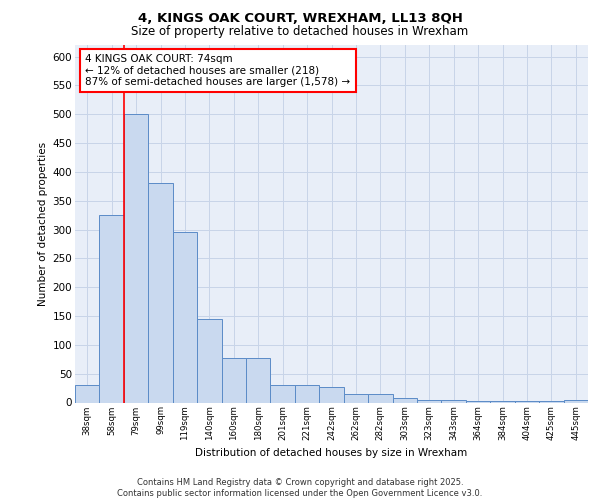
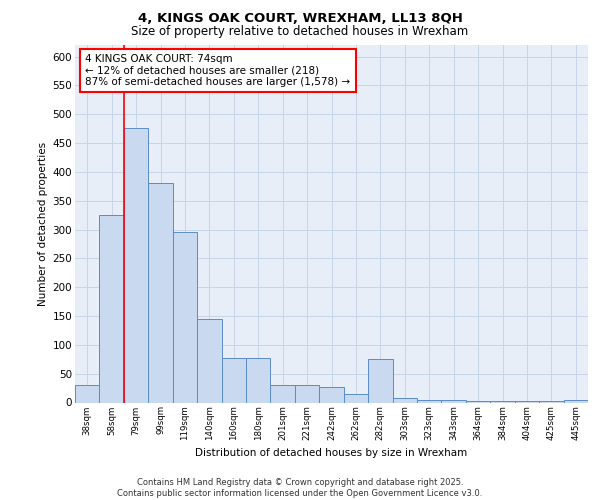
79sqm: 500 -> 476
282sqm: 15 -> 76
